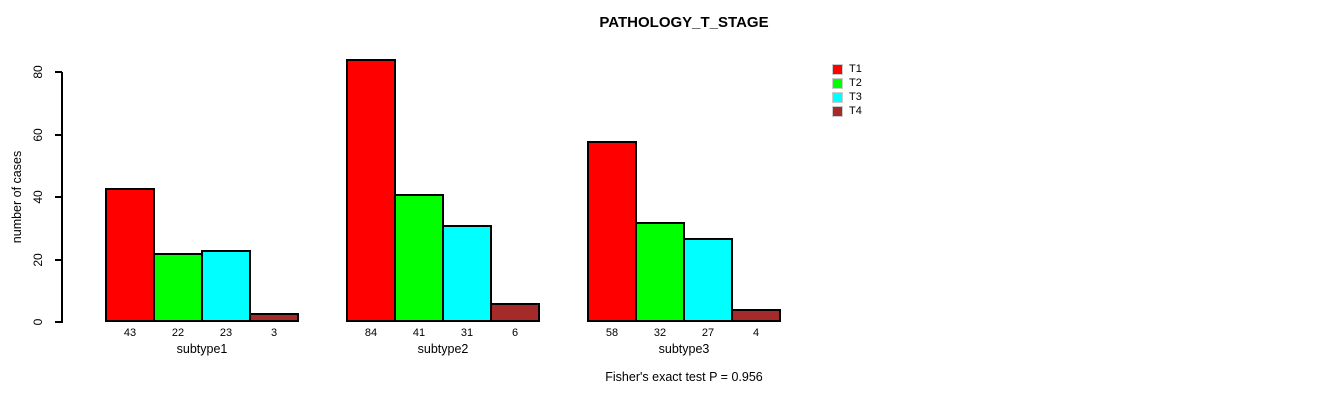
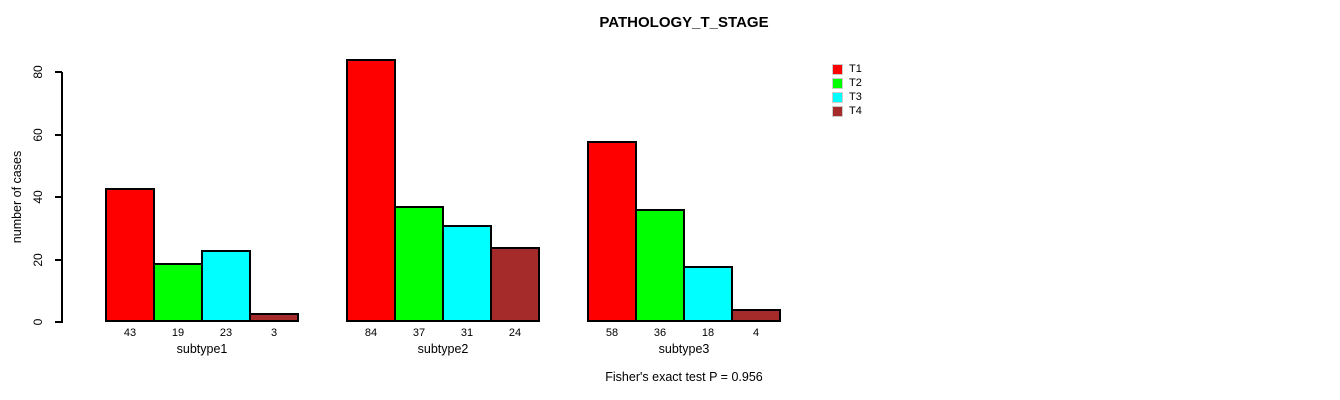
T2/subtype1: 22 -> 19
T2/subtype2: 41 -> 37
T4/subtype2: 6 -> 24
T2/subtype3: 32 -> 36
T3/subtype3: 27 -> 18
